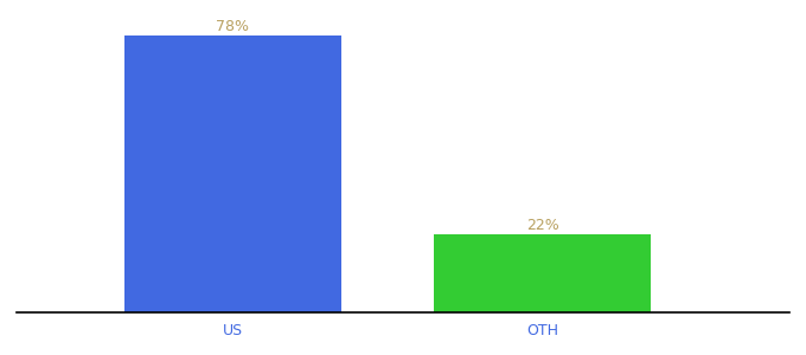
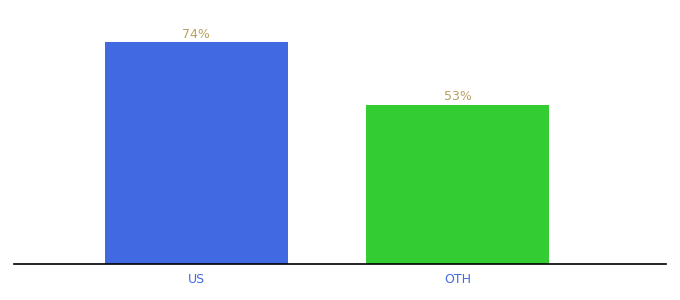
US: 78% -> 74%
OTH: 22% -> 53%
